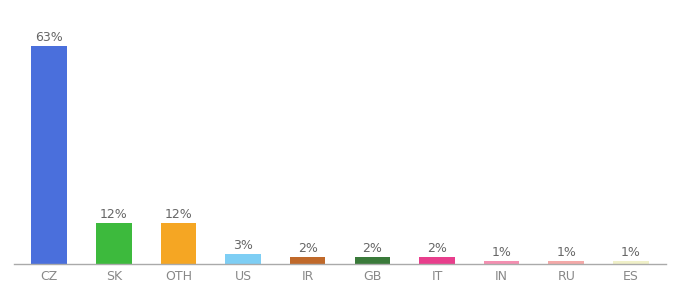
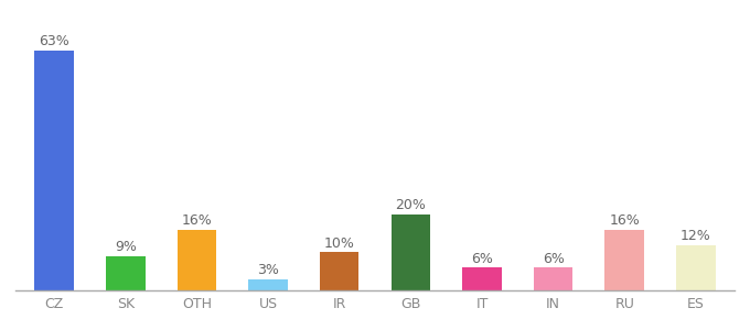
SK: 12% -> 9%
OTH: 12% -> 16%
IR: 2% -> 10%
GB: 2% -> 20%
IT: 2% -> 6%
IN: 1% -> 6%
RU: 1% -> 16%
ES: 1% -> 12%
